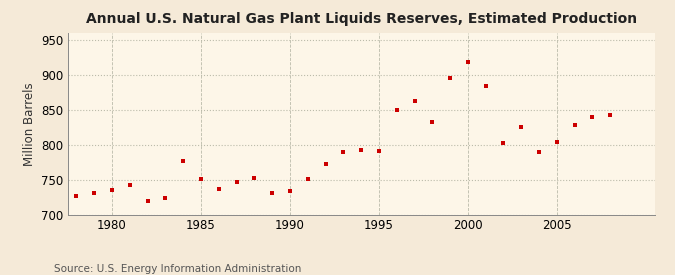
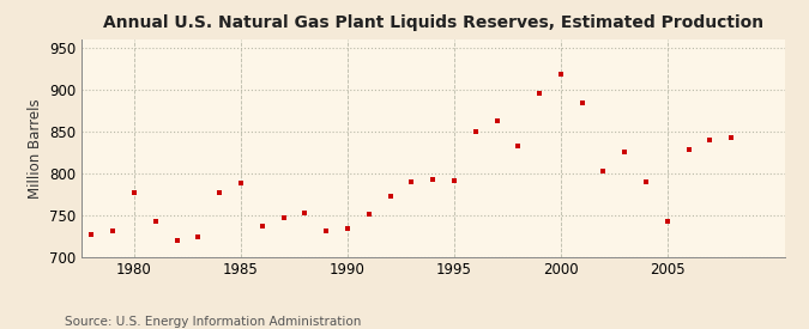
1980: 735 -> 776
1985: 751 -> 788
2005: 804 -> 742
